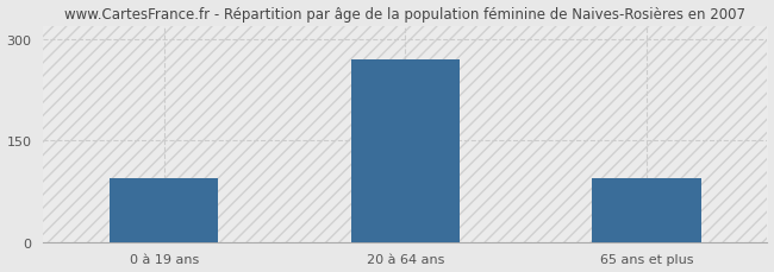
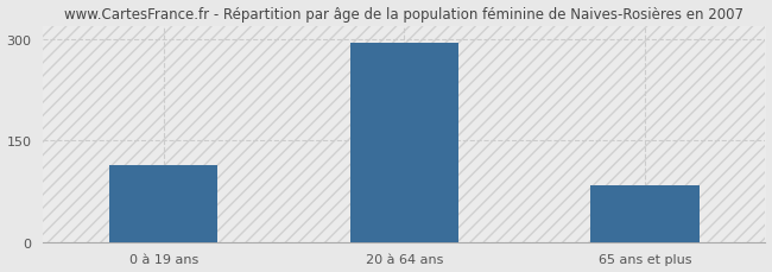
0 à 19 ans: 95 -> 114
20 à 64 ans: 270 -> 294
65 ans et plus: 95 -> 84
